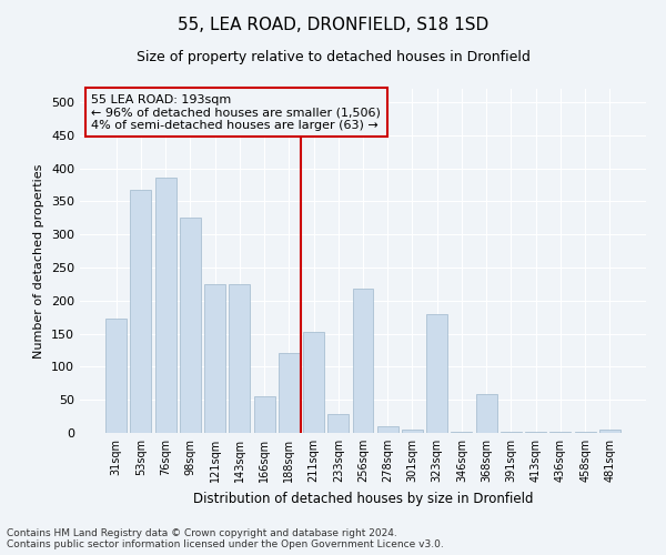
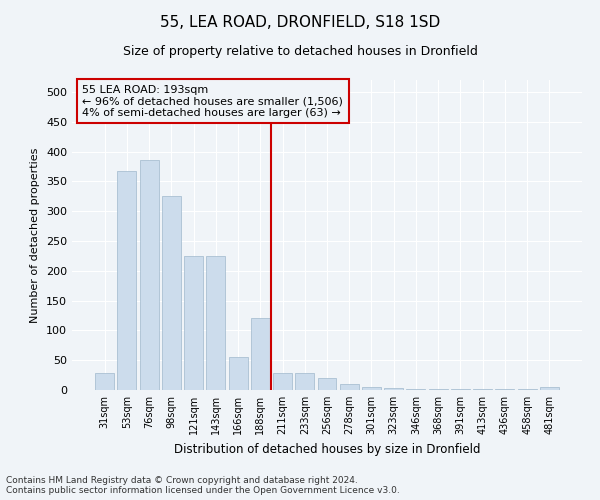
31sqm: 172 -> 28
211sqm: 152 -> 28
256sqm: 218 -> 20
323sqm: 180 -> 3
368sqm: 58 -> 2
